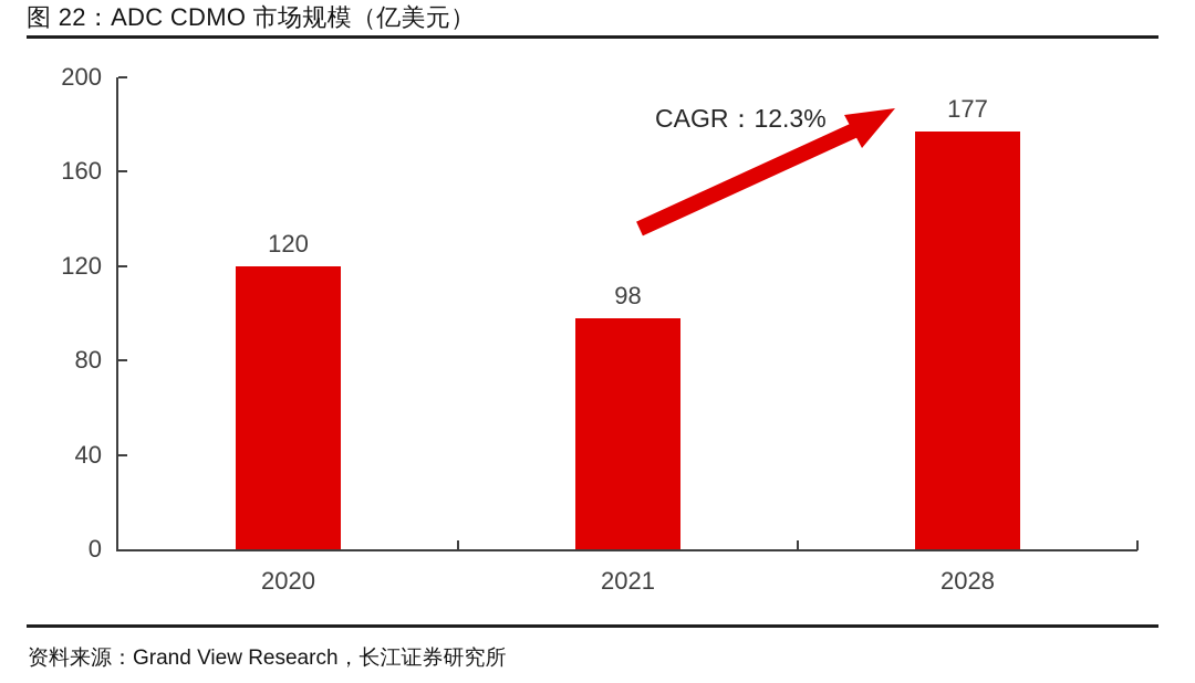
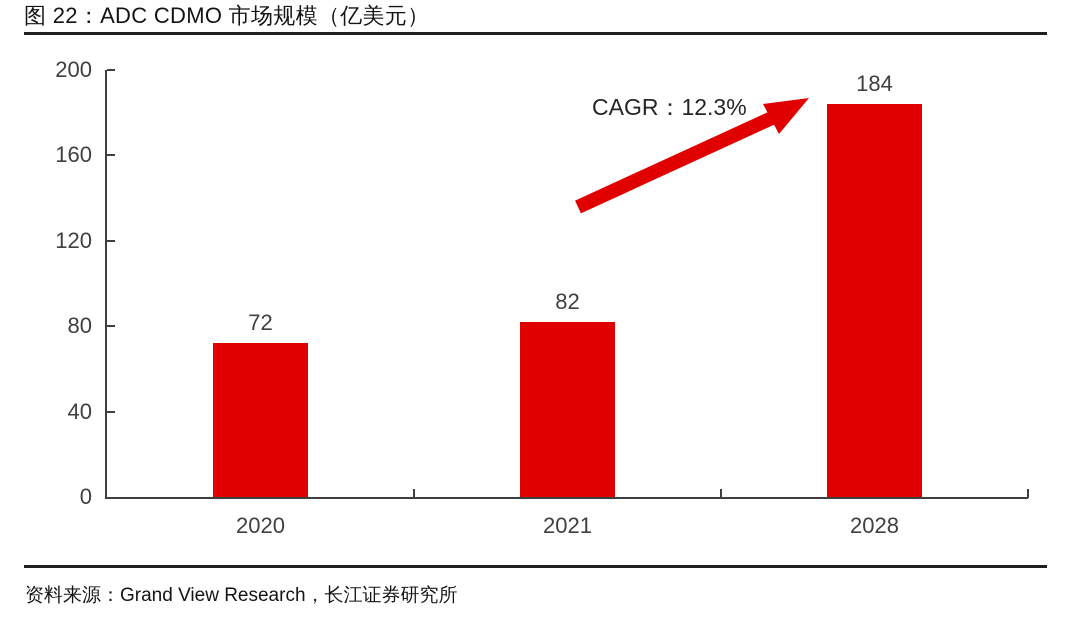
2020: 120 -> 72
2021: 98 -> 82
2028: 177 -> 184
